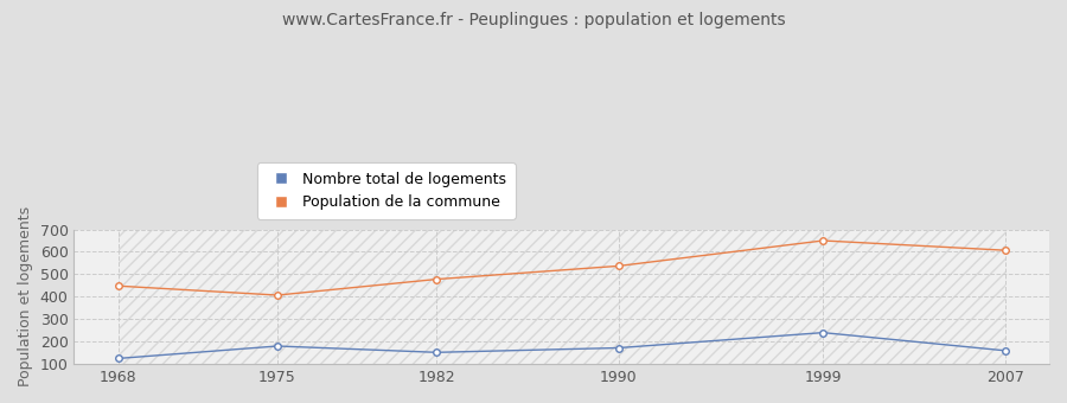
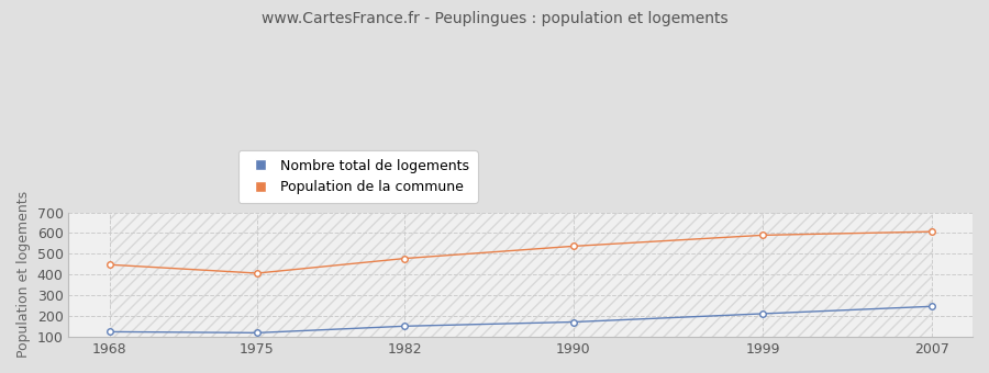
Nombre total de logements/1975: 180 -> 120
Nombre total de logements/1999: 240 -> 210
Population de la commune/1999: 650 -> 590
Nombre total de logements/2007: 160 -> 250
